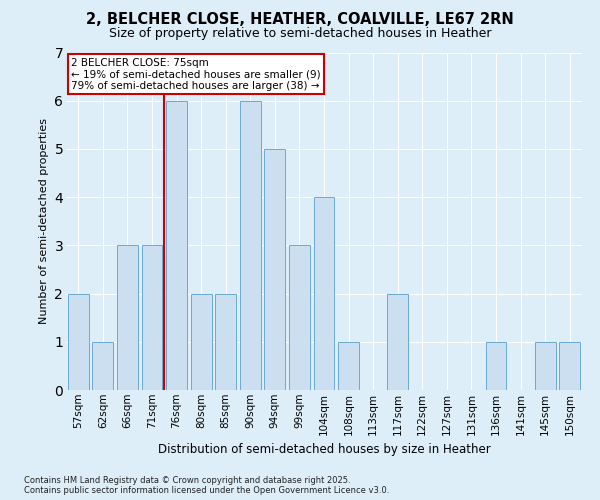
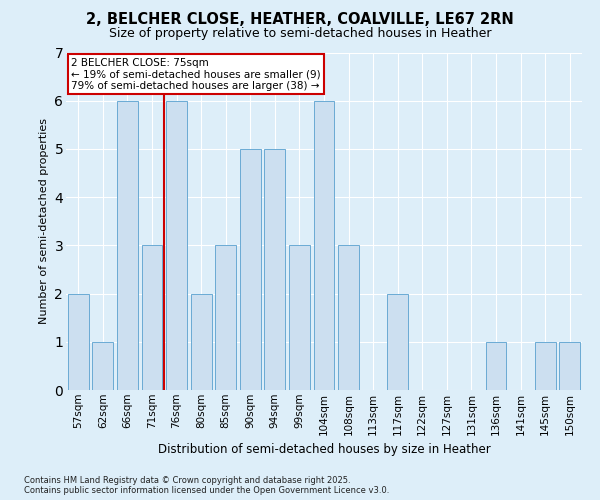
66sqm: 3 -> 6
85sqm: 2 -> 3
90sqm: 6 -> 5
104sqm: 4 -> 6
108sqm: 1 -> 3
